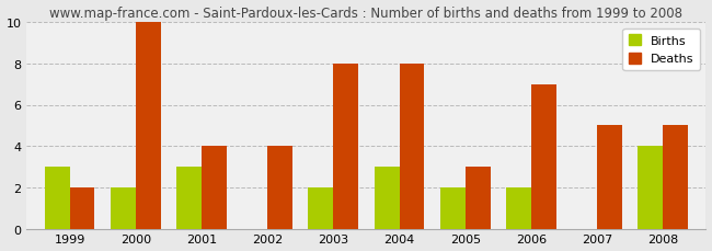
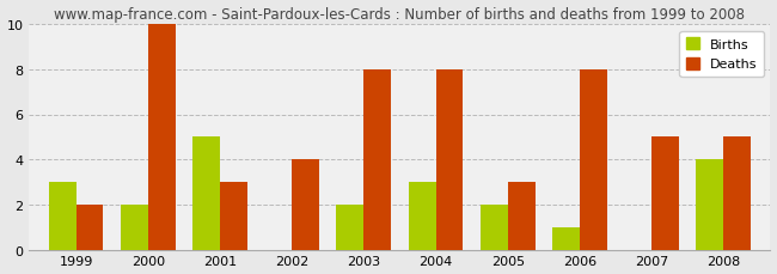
Births/2001: 3 -> 5
Deaths/2001: 4 -> 3
Births/2006: 2 -> 1
Deaths/2006: 7 -> 8
